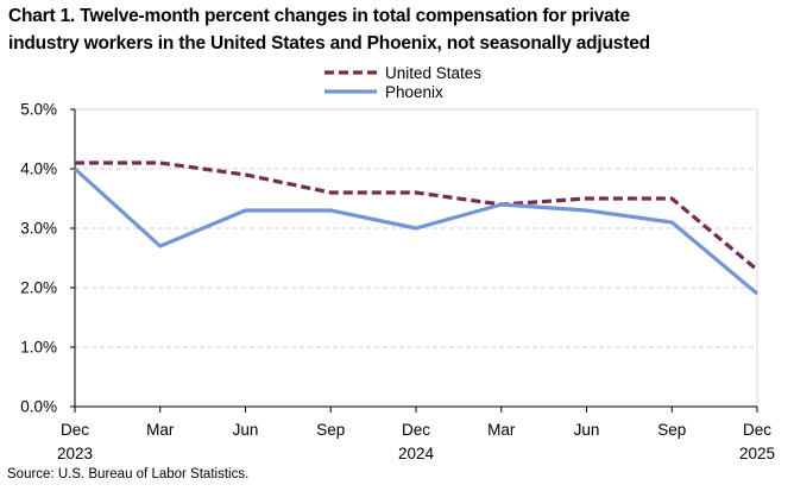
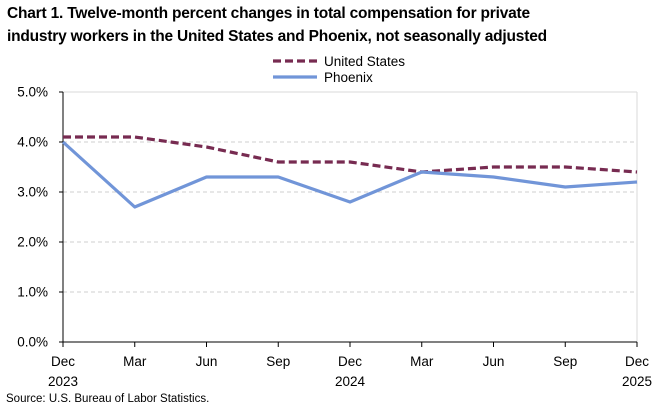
Phoenix/Dec 2024: 3.0% -> 2.8%
United States/Dec 2025: 2.3% -> 3.4%
Phoenix/Dec 2025: 1.9% -> 3.2%
